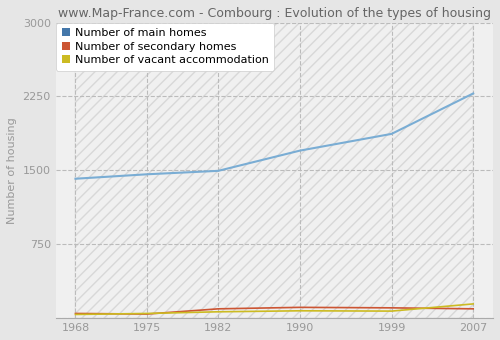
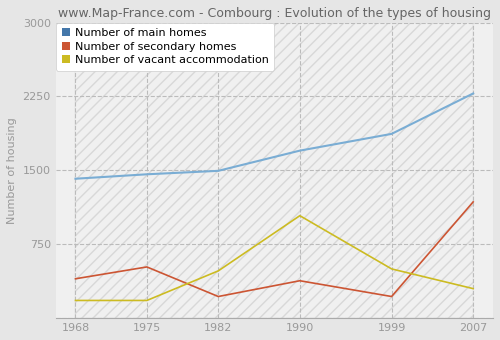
Number of secondary homes/1968: 50 -> 400
Number of vacant accommodation/1968: 40 -> 180
Number of secondary homes/1975: 40 -> 520
Number of vacant accommodation/1975: 50 -> 180
Number of secondary homes/1982: 100 -> 220
Number of vacant accommodation/1982: 60 -> 480
Number of secondary homes/1990: 110 -> 380
Number of vacant accommodation/1990: 80 -> 1040
Number of secondary homes/1999: 100 -> 220
Number of vacant accommodation/1999: 70 -> 500
Number of secondary homes/2007: 100 -> 1180
Number of vacant accommodation/2007: 140 -> 300
